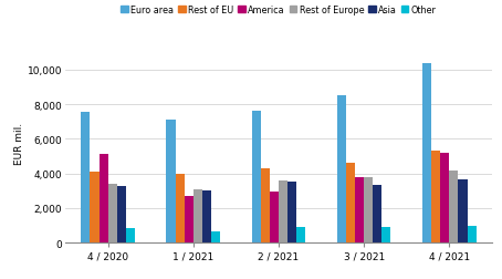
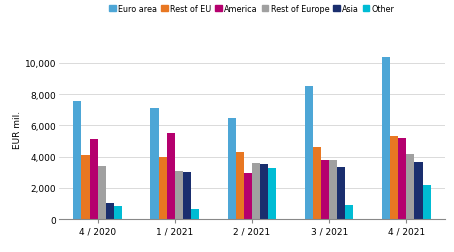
Asia/4 / 2020: 3,300 -> 1,000
America/1 / 2021: 2,700 -> 5,500
Euro area/2 / 2021: 7,600 -> 6,500
Other/2 / 2021: 900 -> 3,300
Other/4 / 2021: 1,000 -> 2,200
